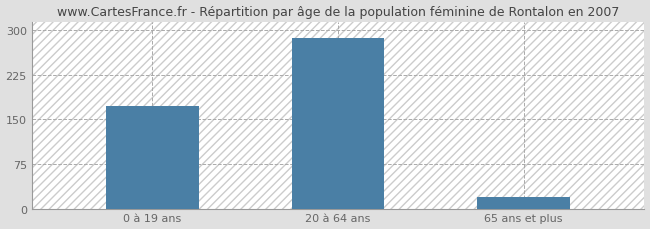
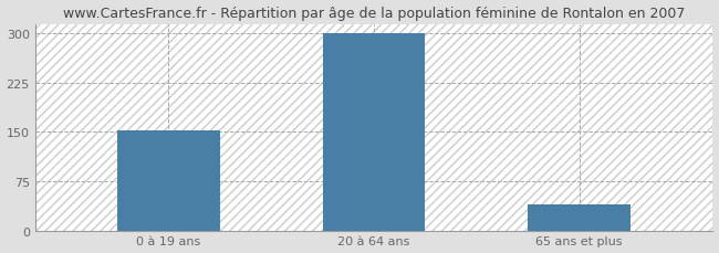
0 à 19 ans: 172 -> 153
20 à 64 ans: 288 -> 300
65 ans et plus: 20 -> 40
